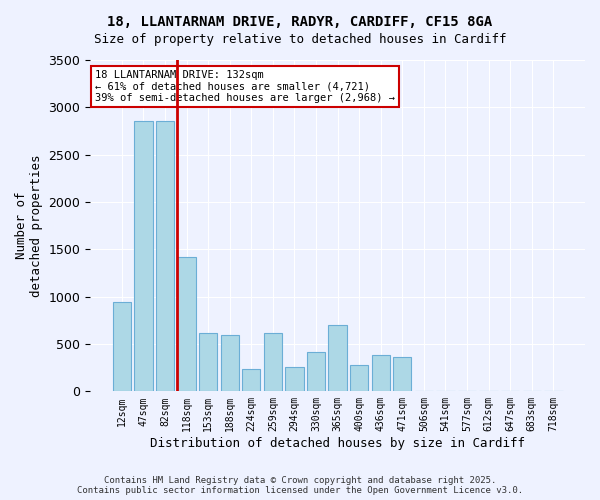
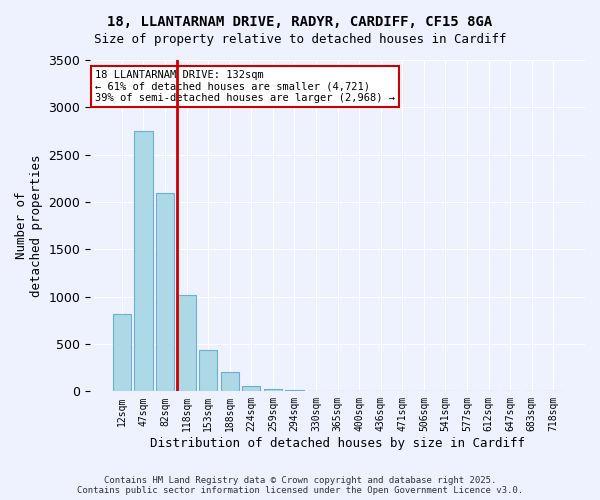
12sqm: 940 -> 820
47sqm: 2860 -> 2750
82sqm: 2860 -> 2100
118sqm: 1420 -> 1020
153sqm: 620 -> 440
188sqm: 600 -> 200
224sqm: 240 -> 60
259sqm: 620 -> 20
294sqm: 260 -> 10
330sqm: 420 -> 0
365sqm: 700 -> 0
400sqm: 280 -> 0
436sqm: 380 -> 0
471sqm: 360 -> 0
